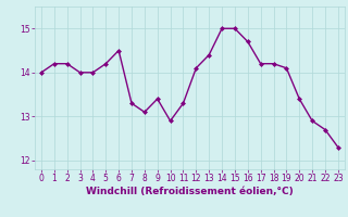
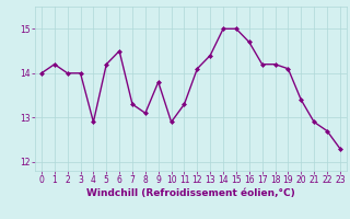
2: 14.2 -> 14.0
4: 14.0 -> 12.9
9: 13.4 -> 13.8
